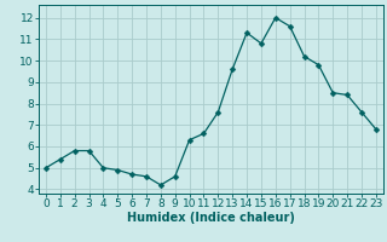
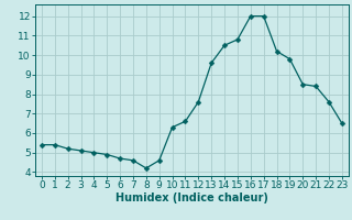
0: 5.0 -> 5.4
2: 5.8 -> 5.2
3: 5.8 -> 5.1
14: 11.3 -> 10.5
17: 11.6 -> 12.0
23: 6.8 -> 6.5
